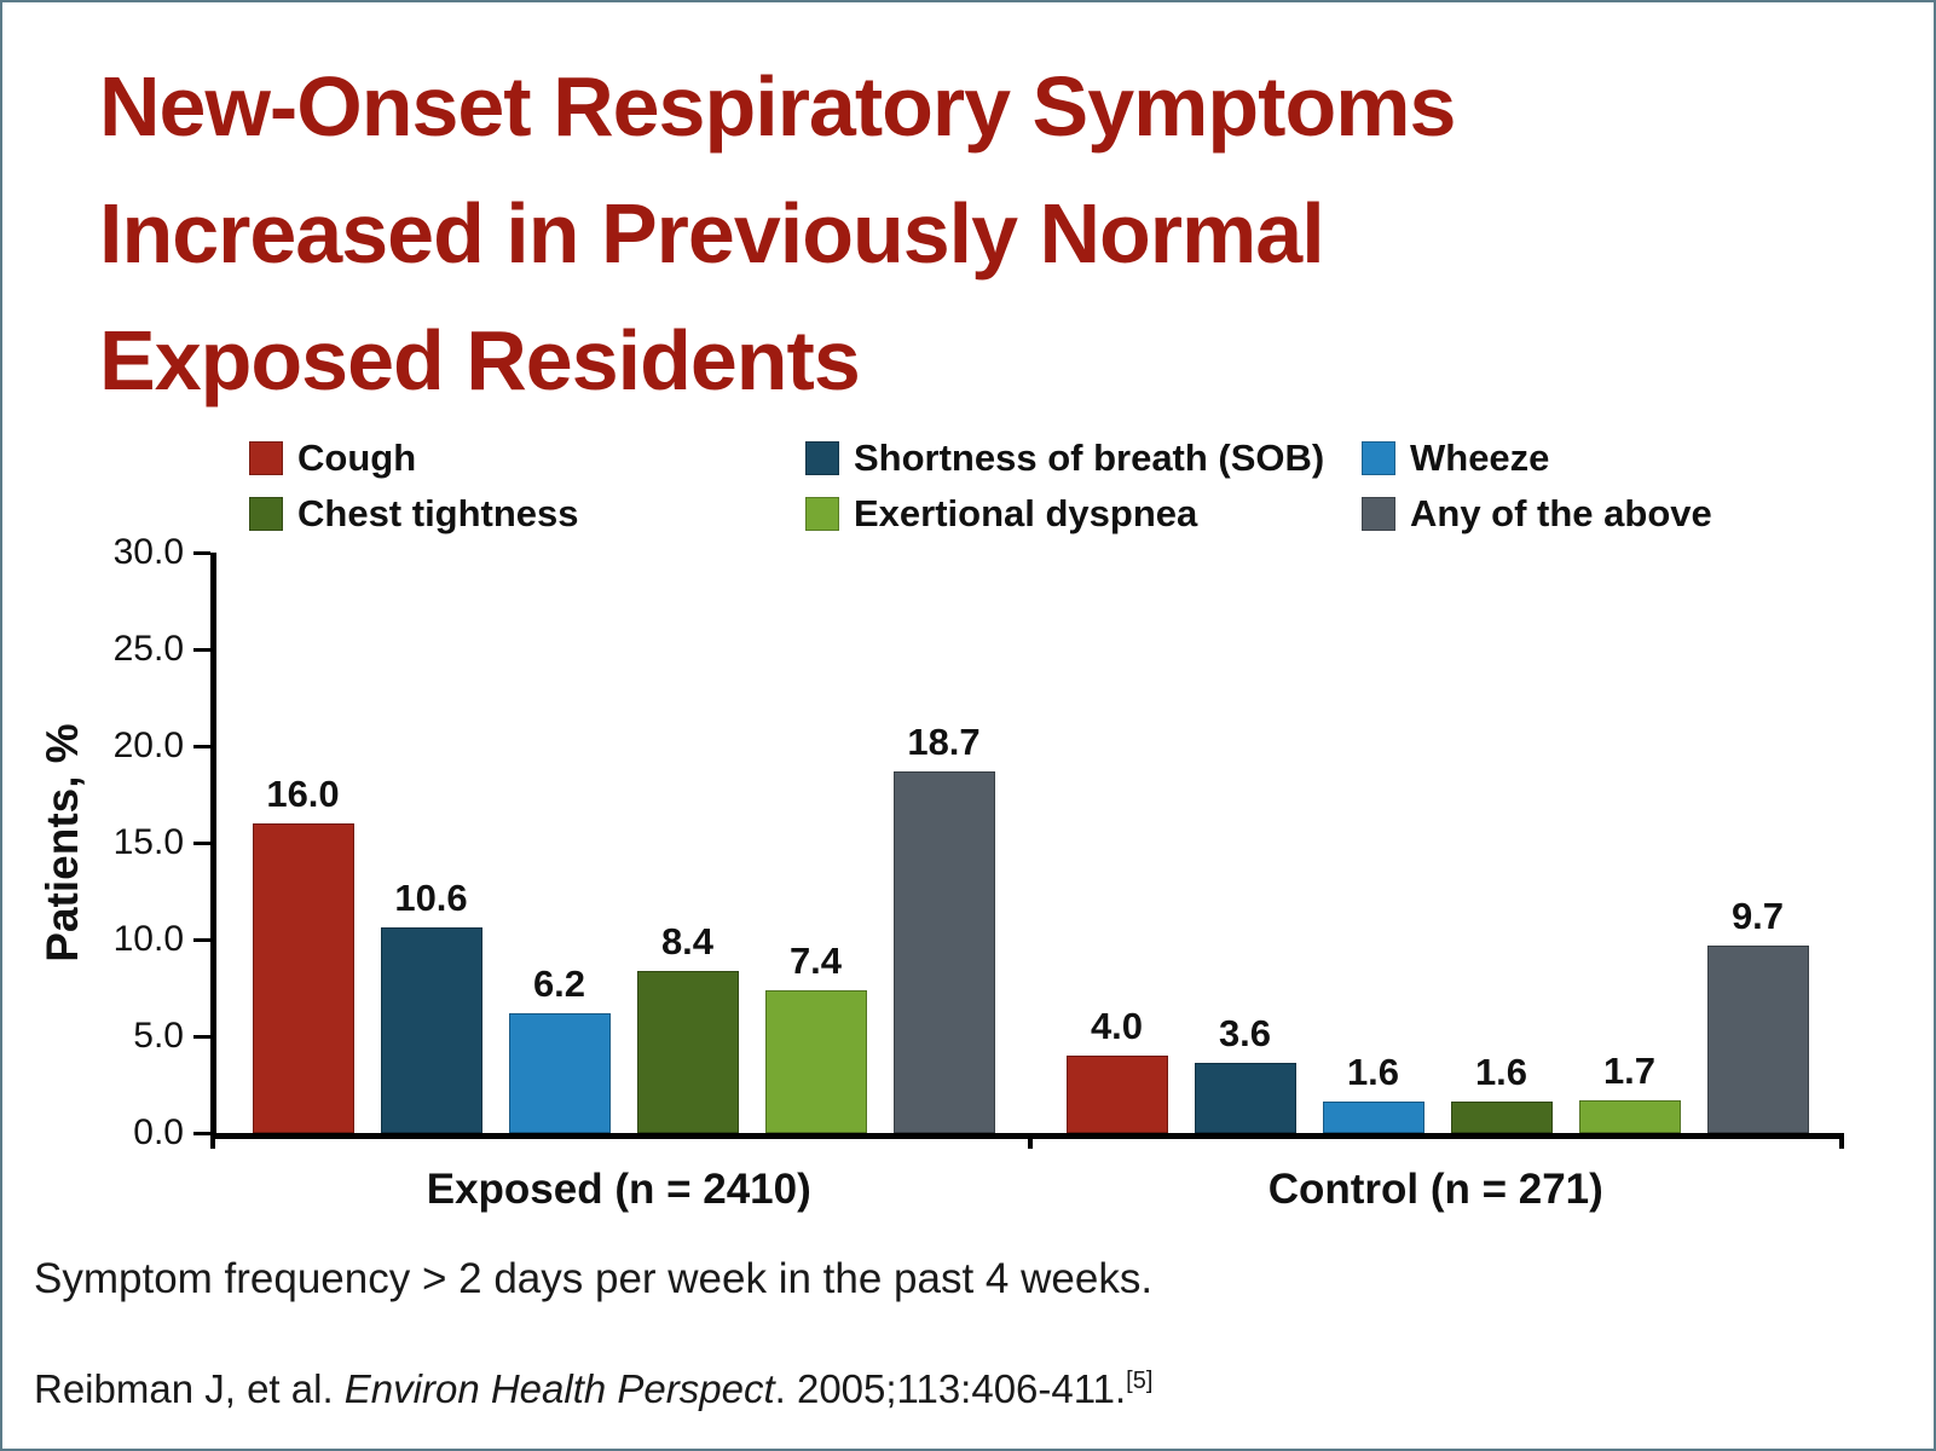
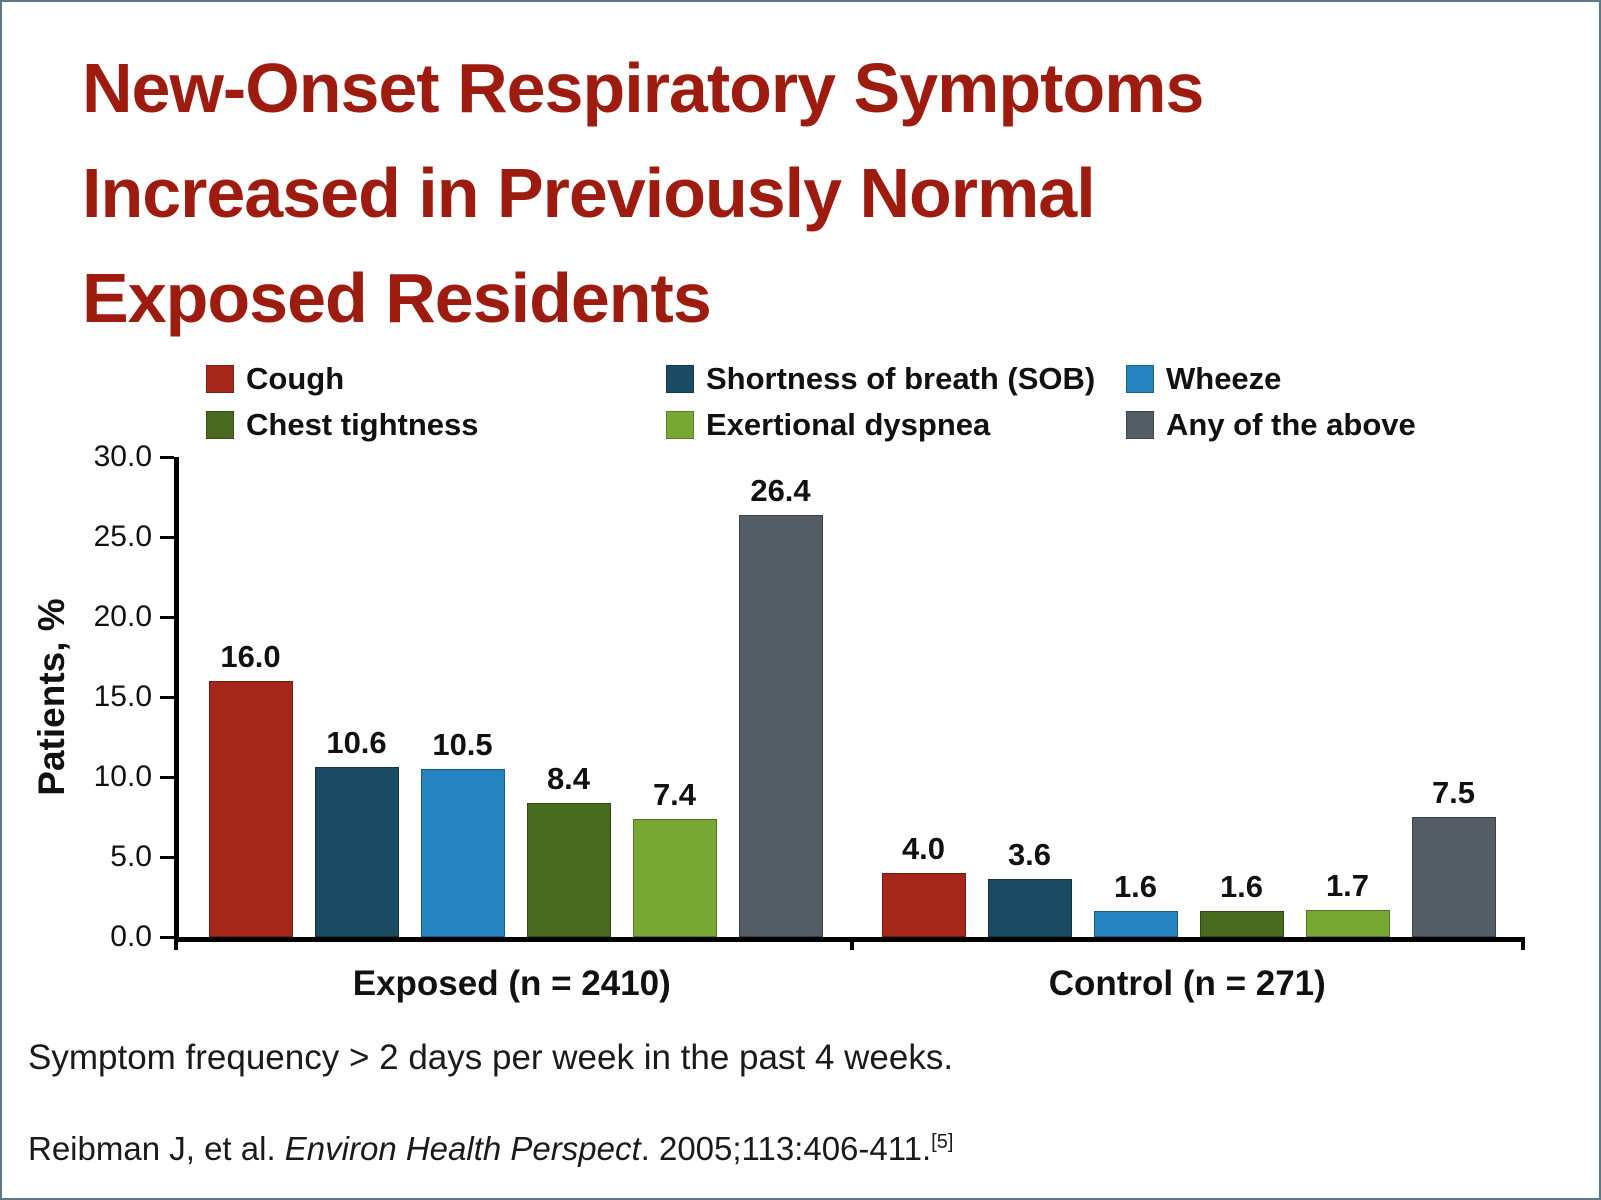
Wheeze/Exposed (n = 2410): 6.2 -> 10.5
Any of the above/Exposed (n = 2410): 18.7 -> 26.4
Any of the above/Control (n = 271): 9.7 -> 7.5
